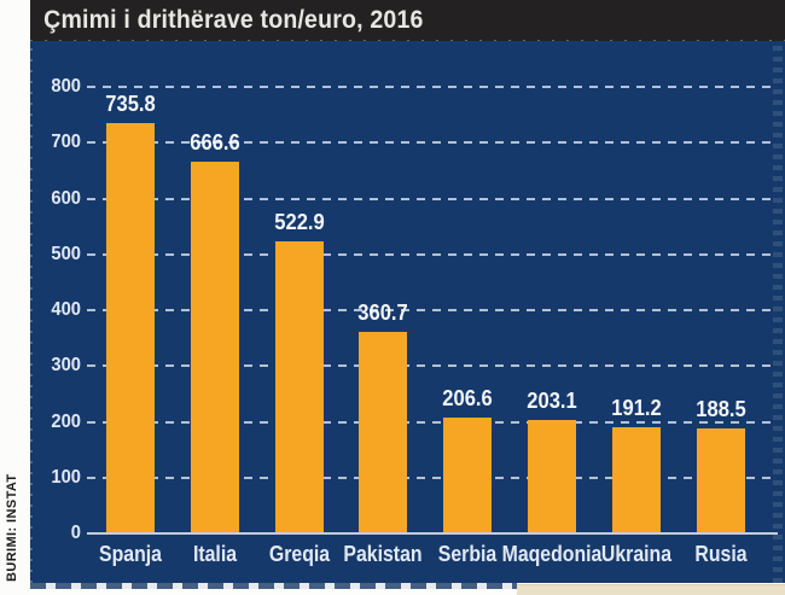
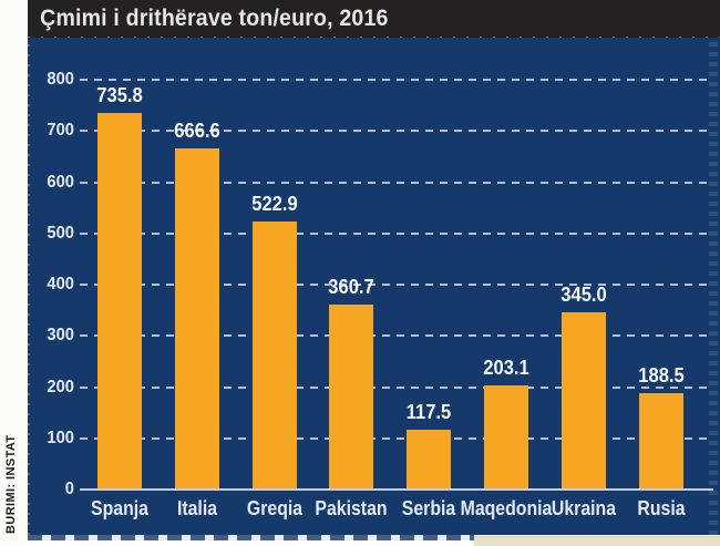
Serbia: 206.6 -> 117.5
Ukraina: 191.2 -> 345.0
